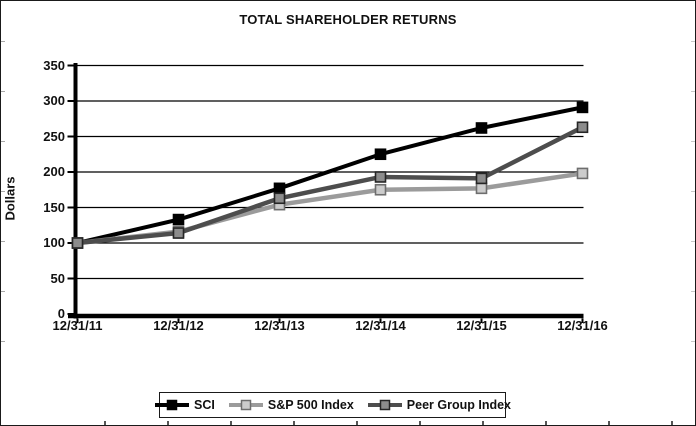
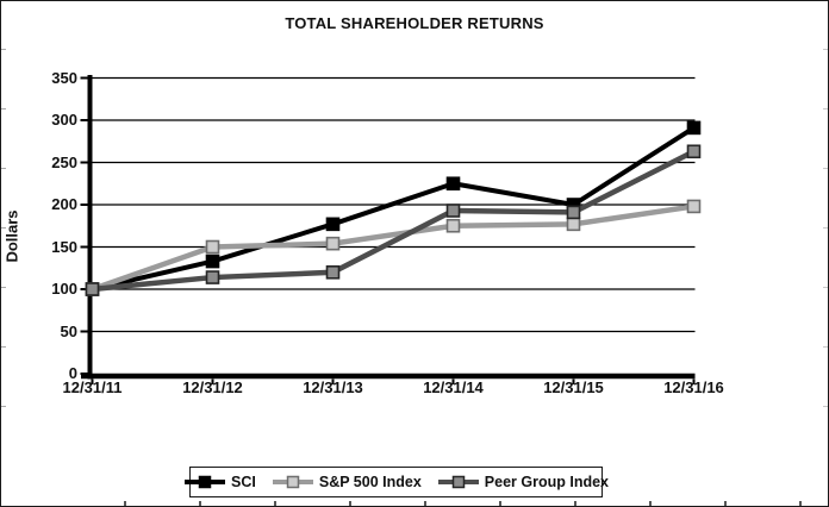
S&P 500 Index/12/31/12: 120 -> 150
Peer Group Index/12/31/13: 160 -> 120
SCI/12/31/15: 260 -> 200
